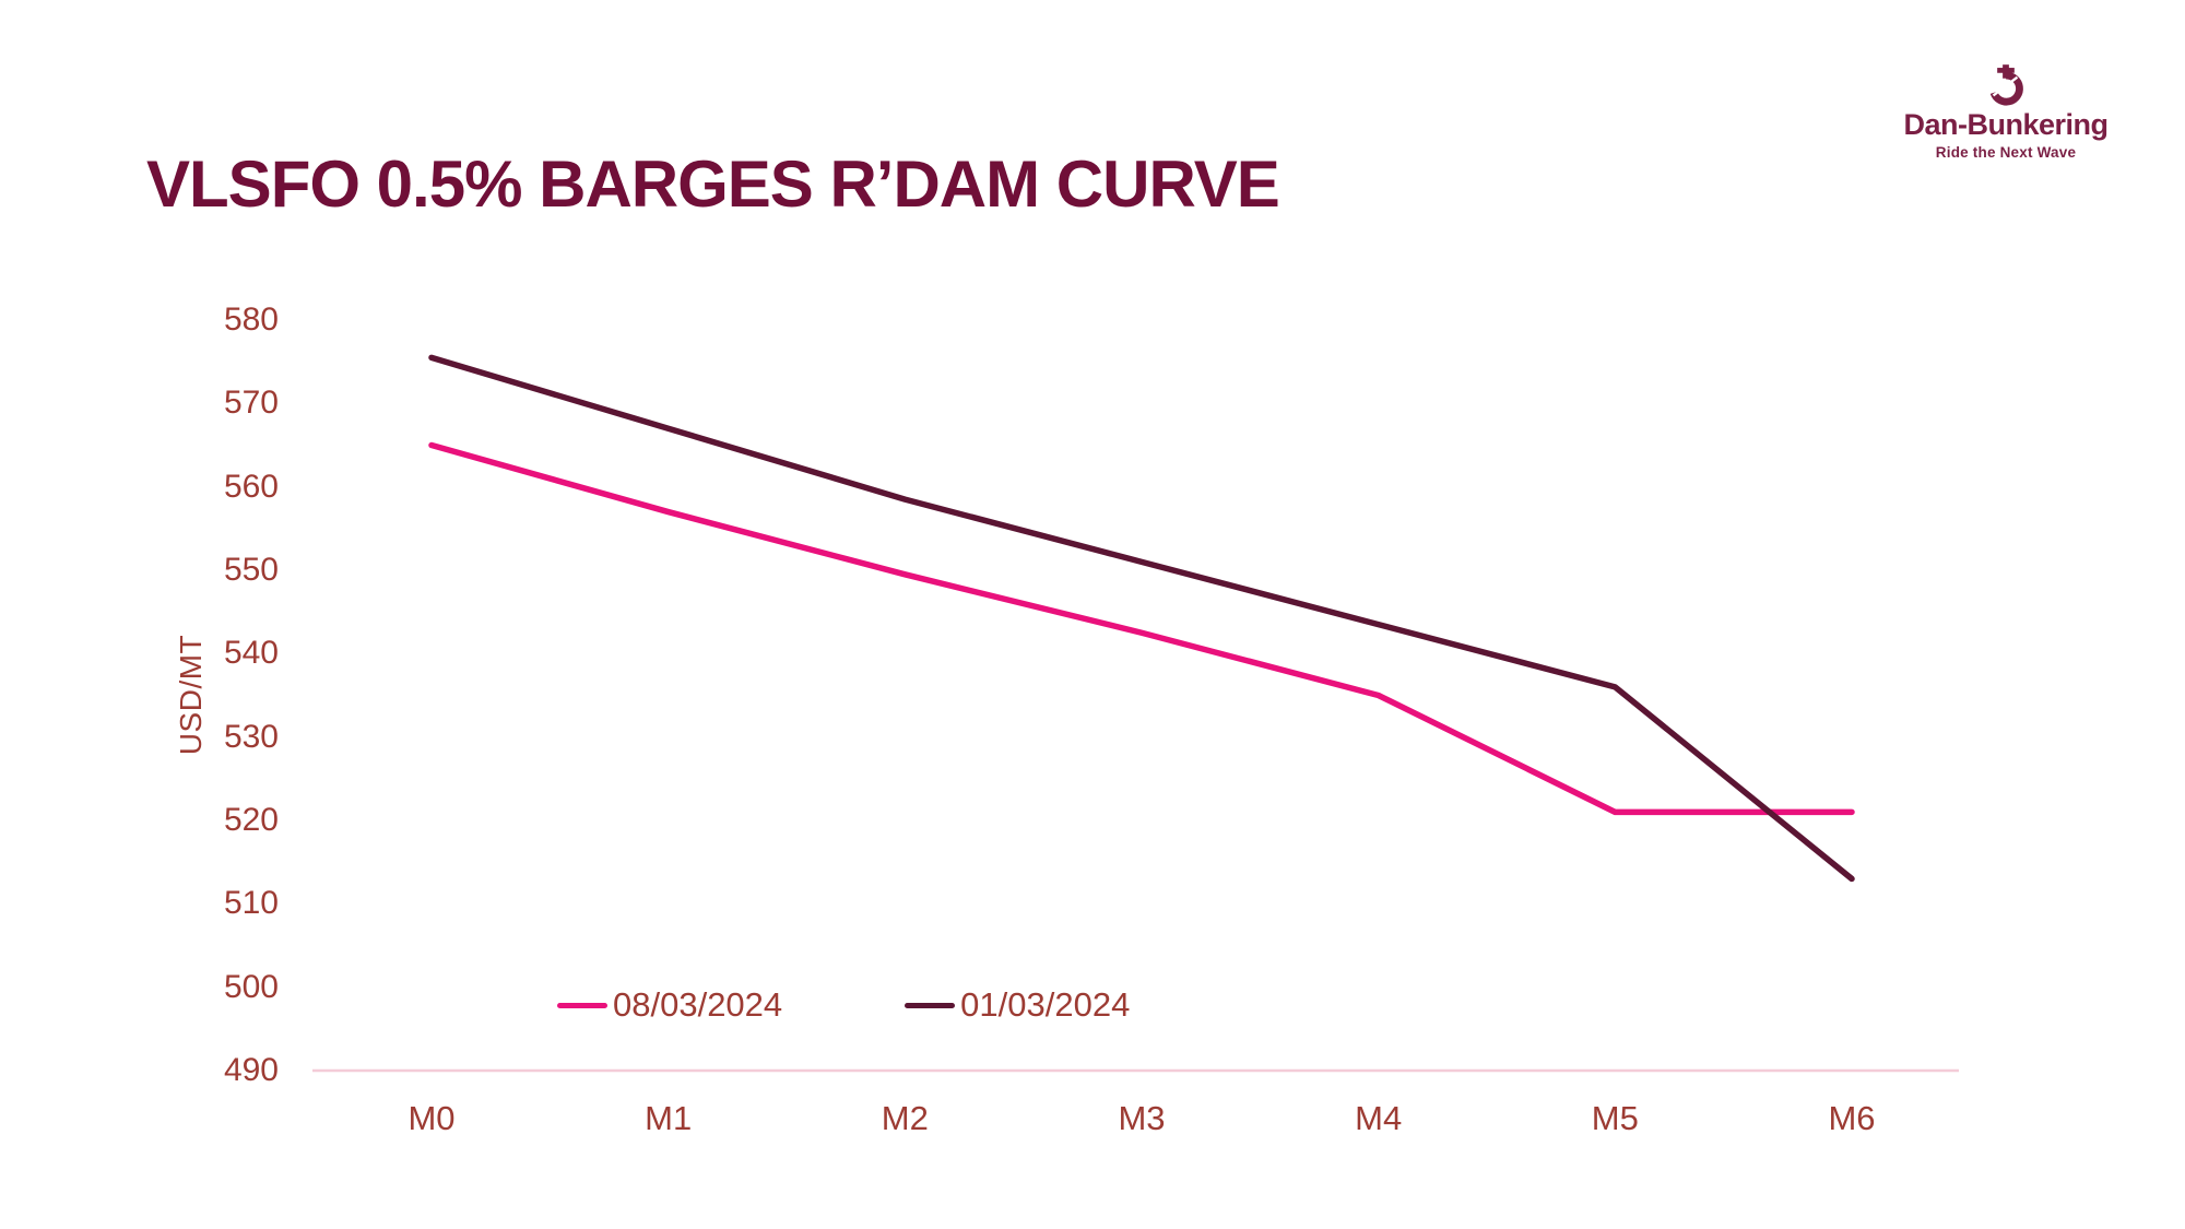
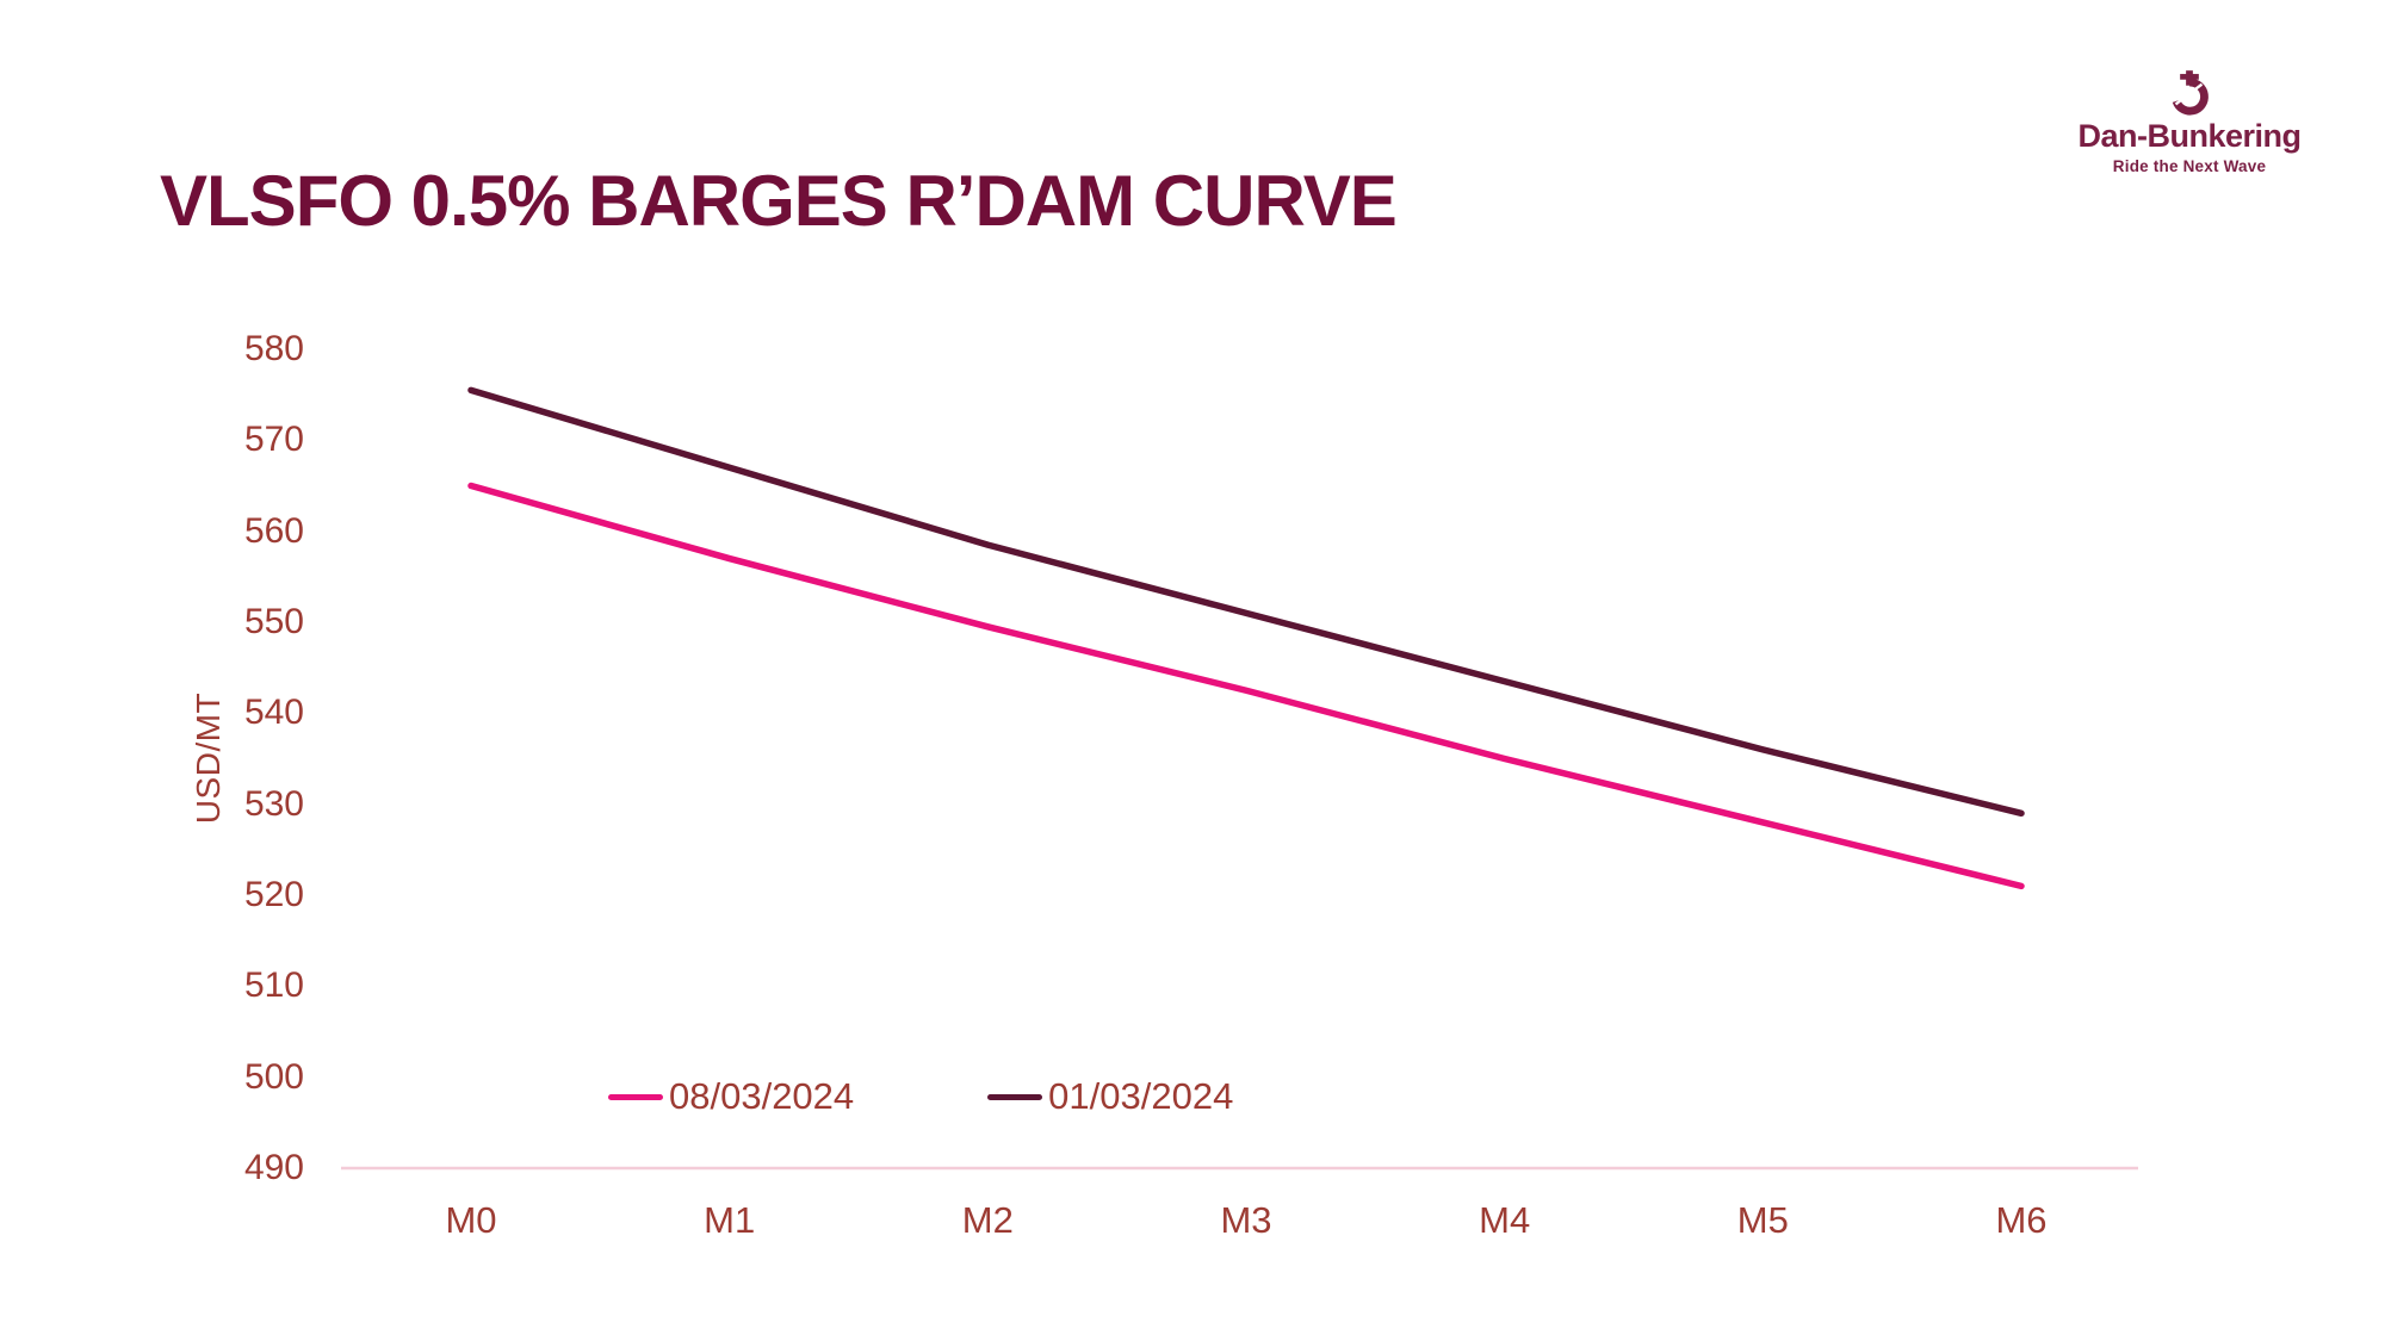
08/03/2024/M5: 521 -> 528
01/03/2024/M6: 513 -> 529
